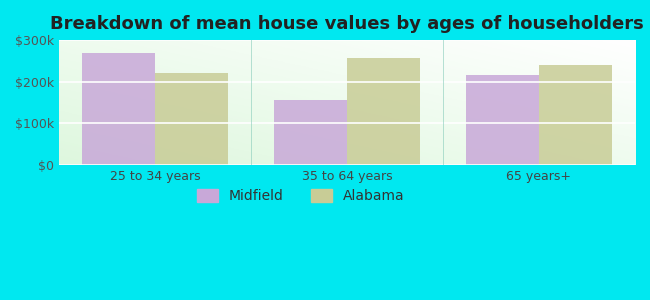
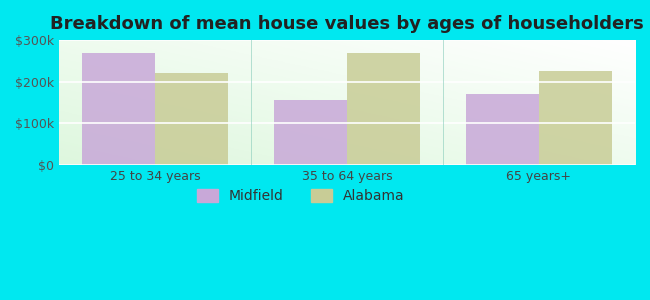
Alabama/35 to 64 years: $257k -> $270k
Midfield/65 years+: $215k -> $170k
Alabama/65 years+: $240k -> $225k
